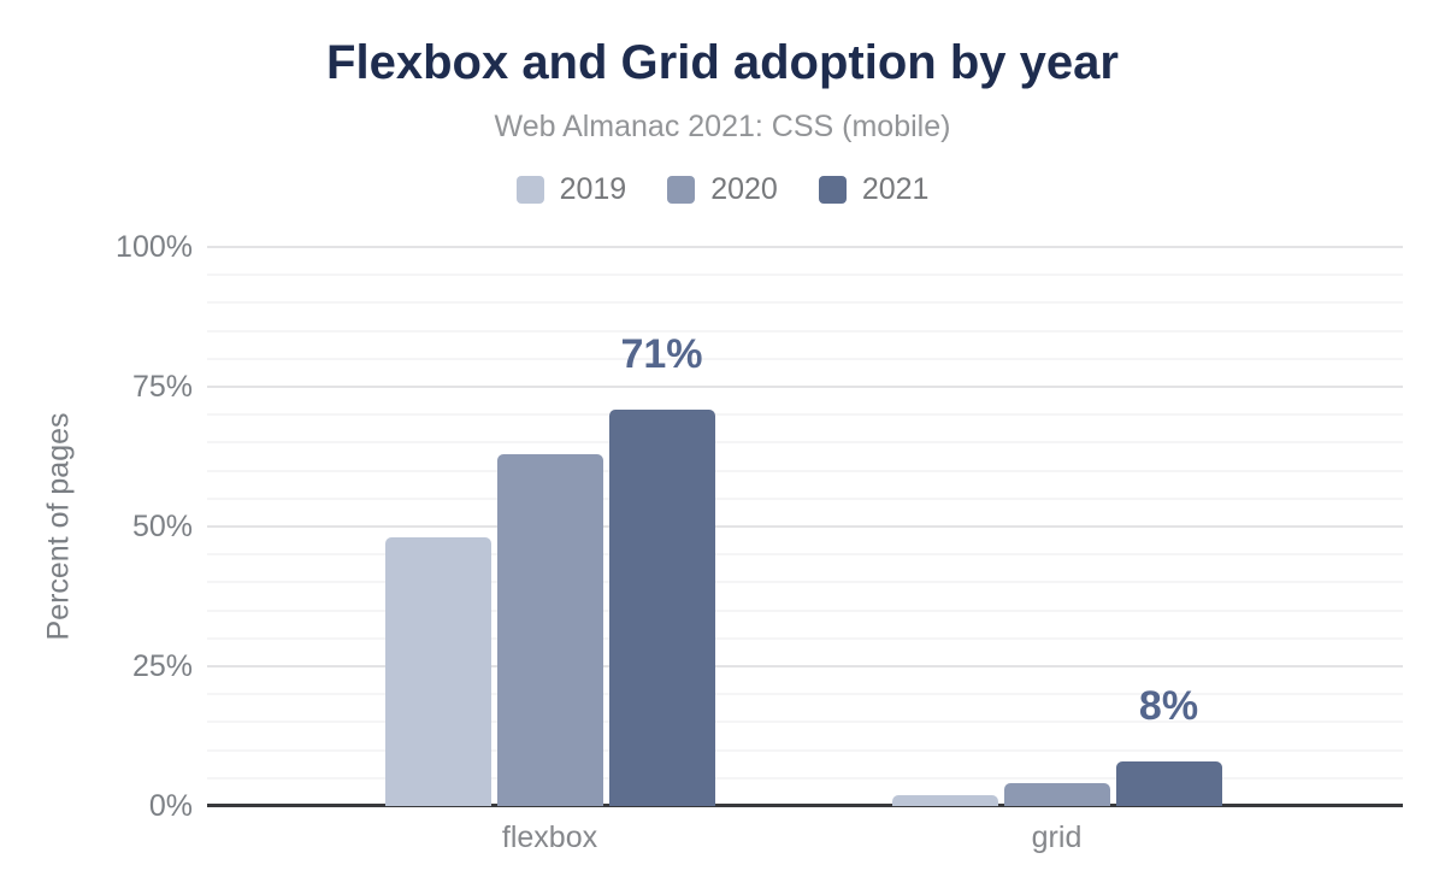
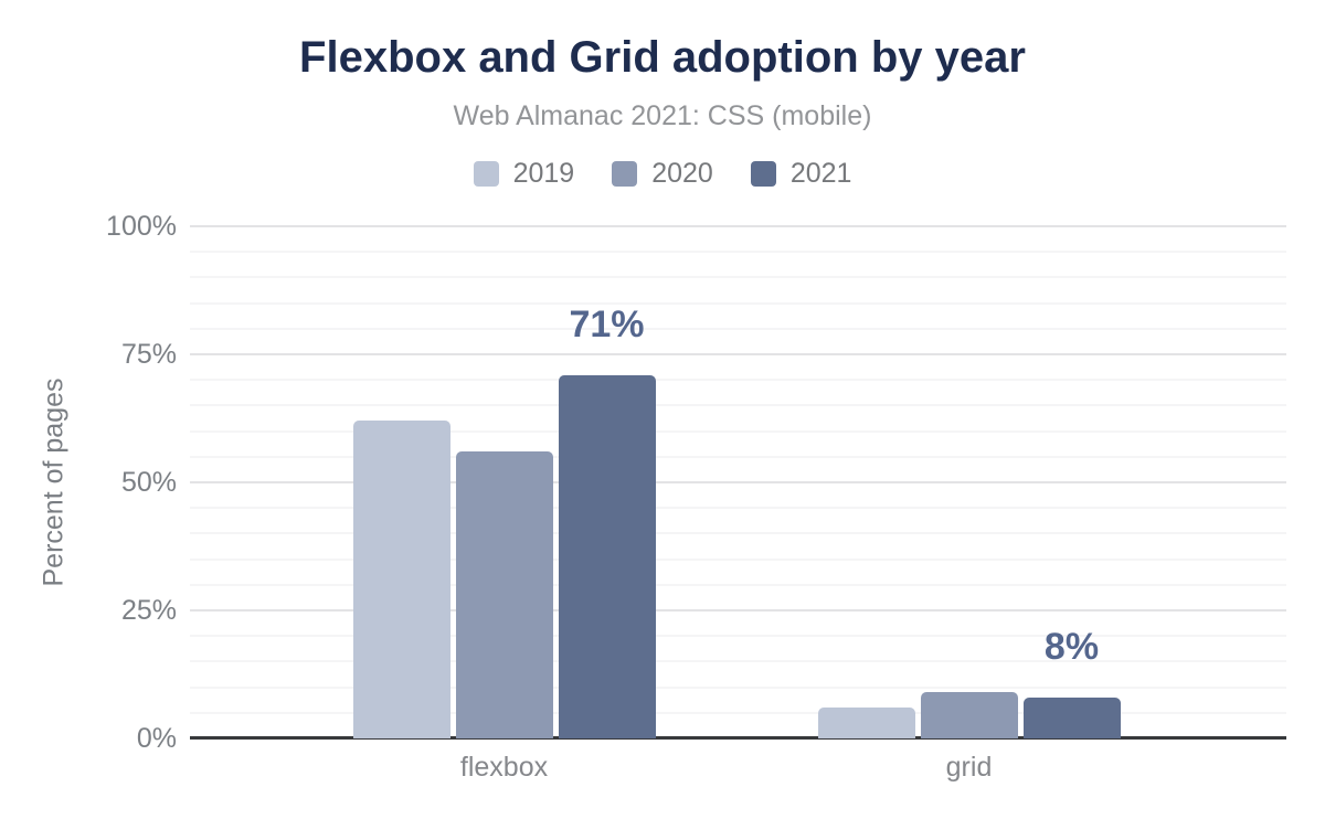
2019/flexbox: 48% -> 62%
2020/flexbox: 63% -> 56%
2019/grid: 2% -> 6%
2020/grid: 4% -> 9%
